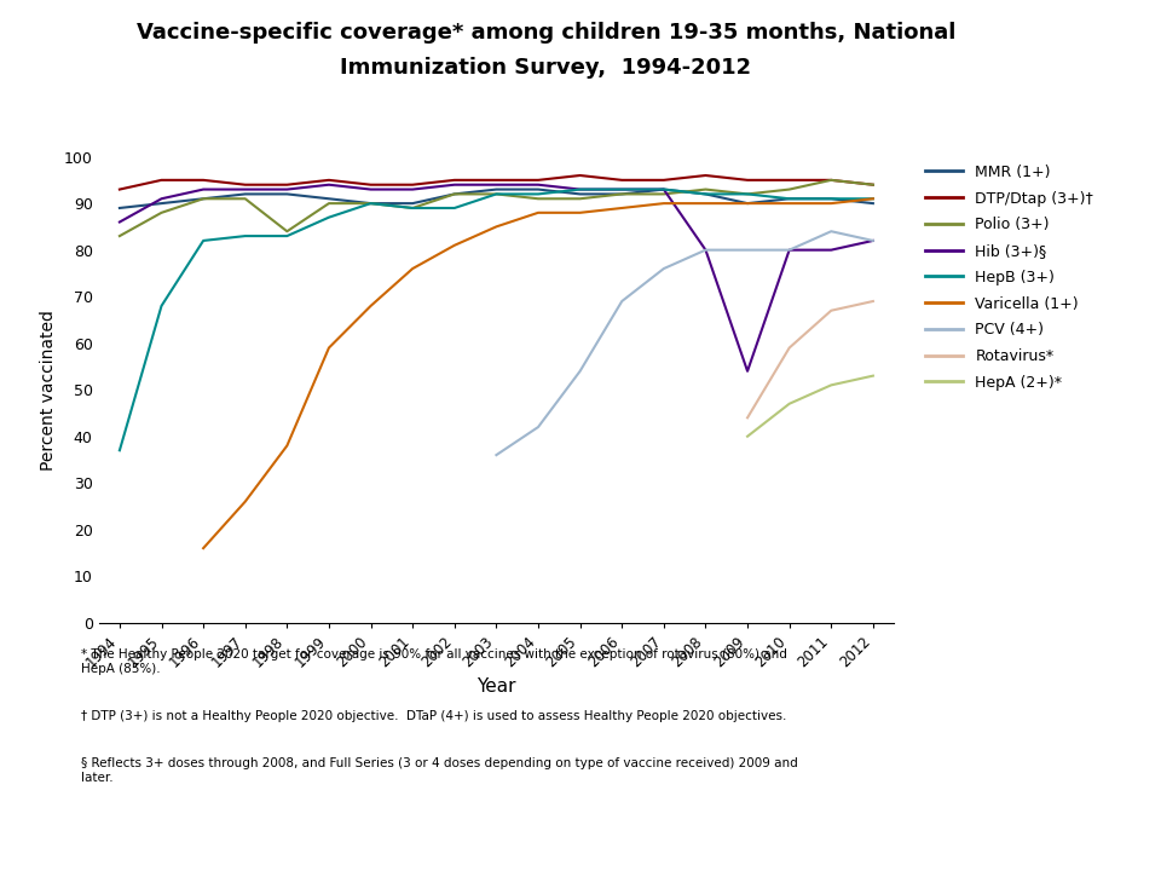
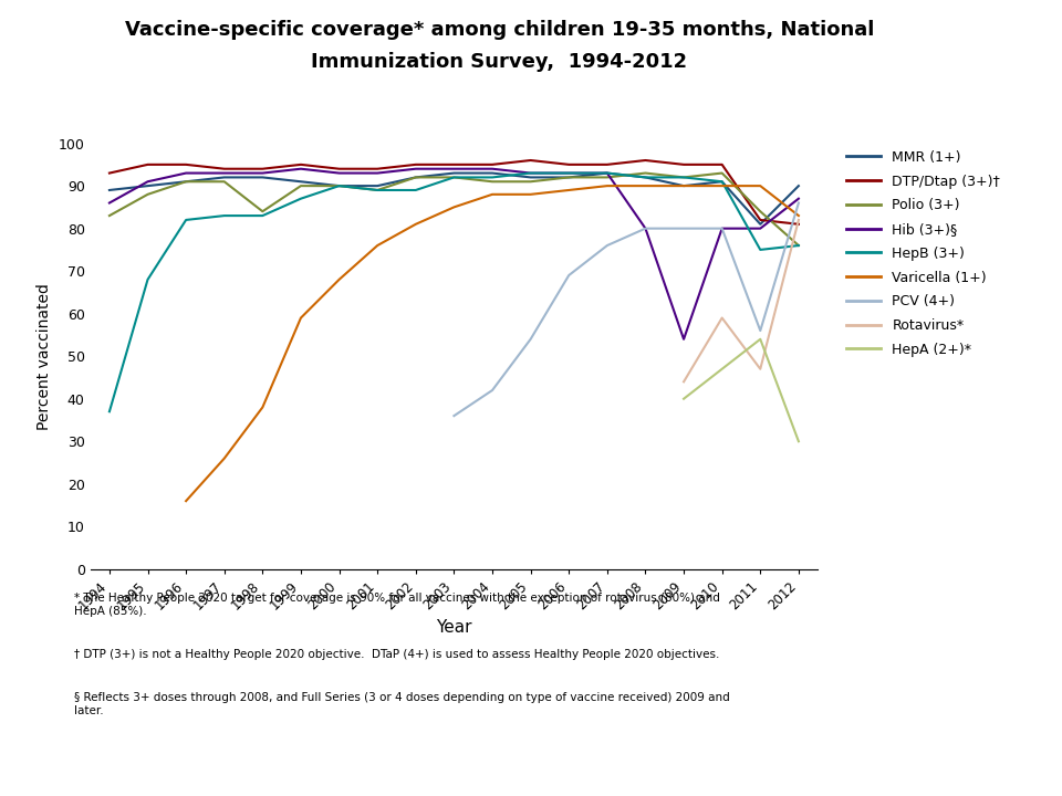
MMR (1+)/2011: 91 -> 81
DTP/Dtap (3+)†/2011: 95 -> 82
Polio (3+)/2011: 95 -> 84
HepB (3+)/2011: 91 -> 75
PCV (4+)/2011: 84 -> 56
Rotavirus*/2011: 67 -> 47
HepA (2+)*/2011: 51 -> 54
DTP/Dtap (3+)†/2012: 94 -> 81
Polio (3+)/2012: 94 -> 76
Hib (3+)§/2012: 82 -> 87
HepB (3+)/2012: 91 -> 76
Varicella (1+)/2012: 91 -> 83
PCV (4+)/2012: 82 -> 86
Rotavirus*/2012: 69 -> 82
HepA (2+)*/2012: 53 -> 30
